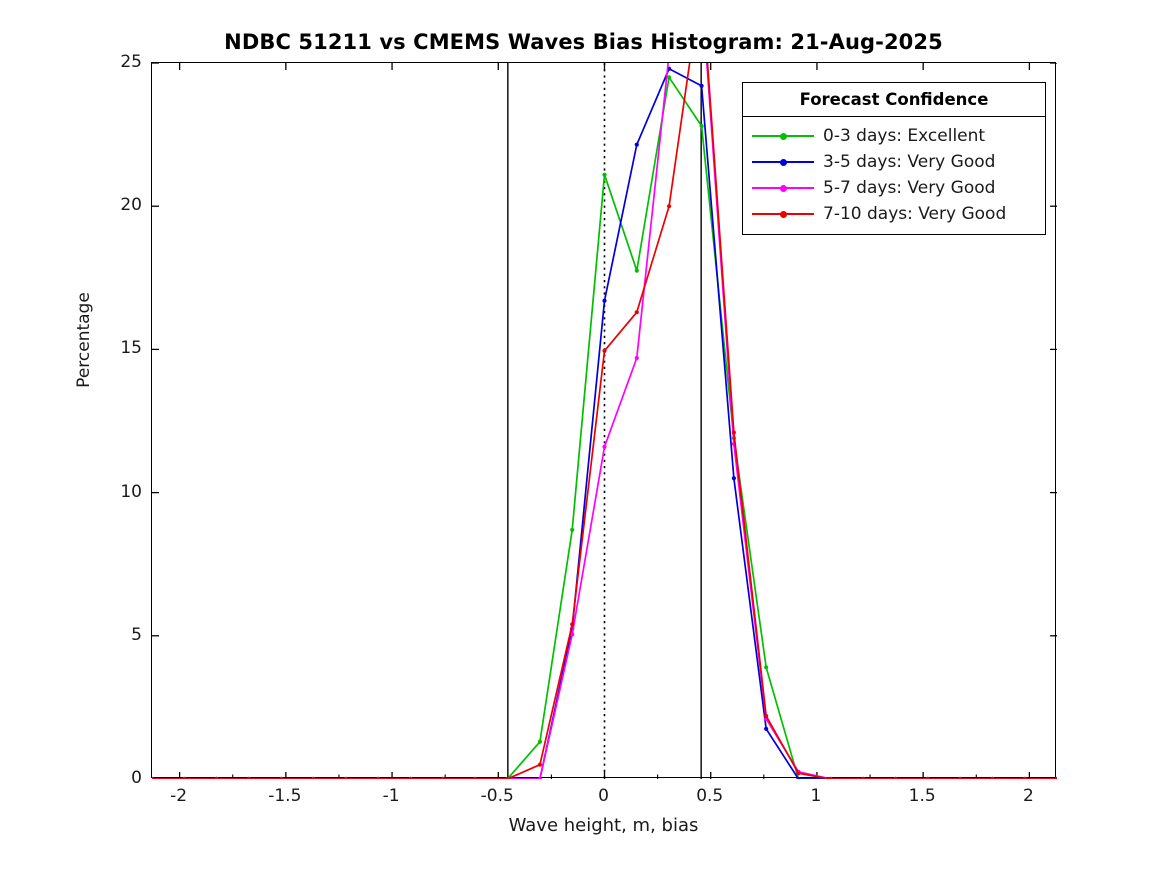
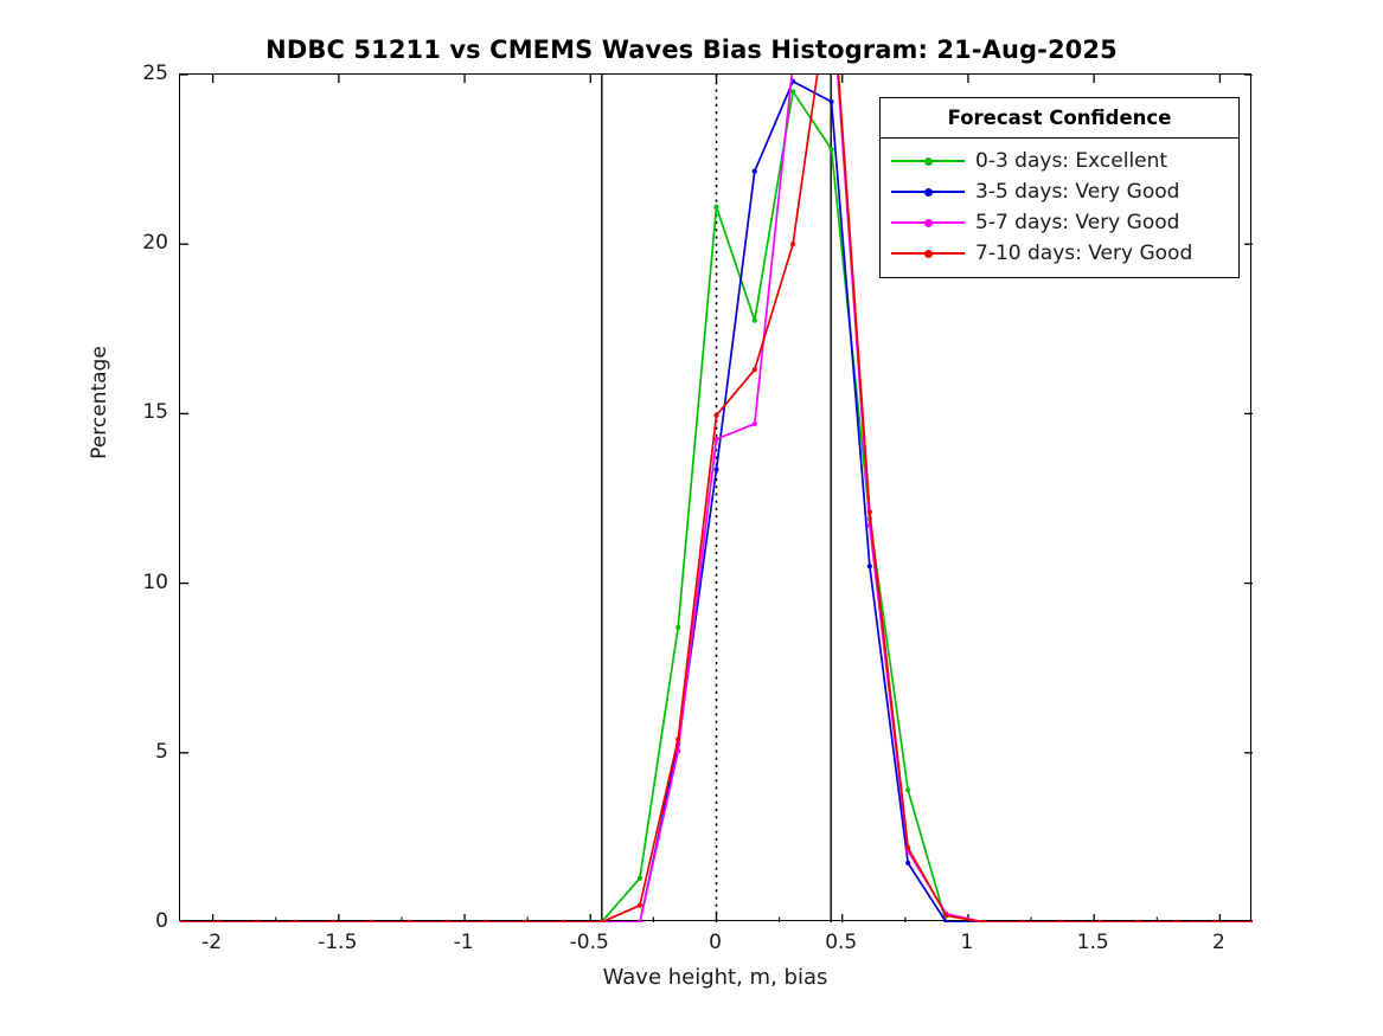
3-5 days: Very Good/0: 16,7 -> 13,3
5-7 days: Very Good/0: 11,6 -> 14,2
